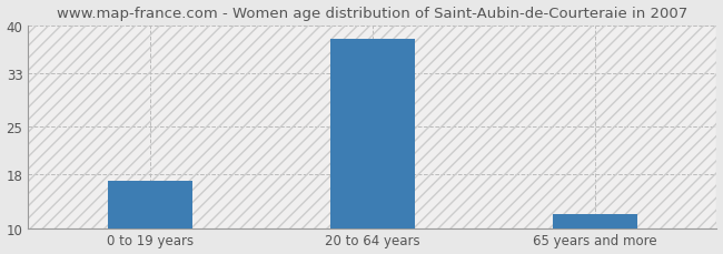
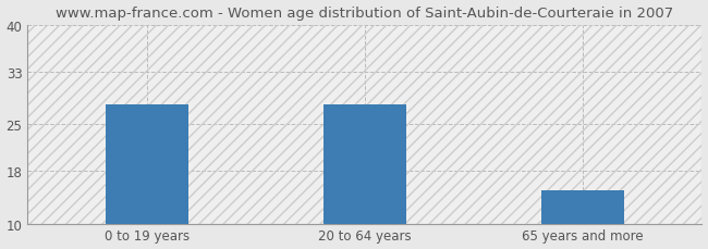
0 to 19 years: 17 -> 28
20 to 64 years: 38 -> 28
65 years and more: 12 -> 15
